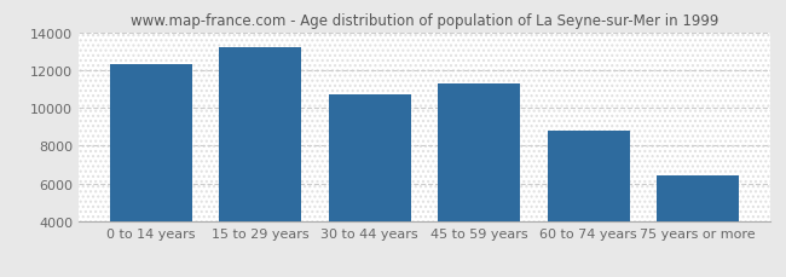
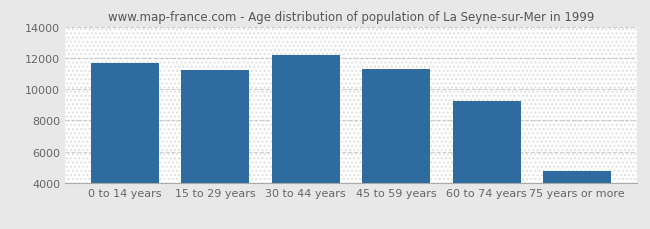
0 to 14 years: 12300 -> 11600
15 to 29 years: 13200 -> 11200
30 to 44 years: 10700 -> 12200
60 to 74 years: 8800 -> 9200
75 years or more: 6400 -> 4800
